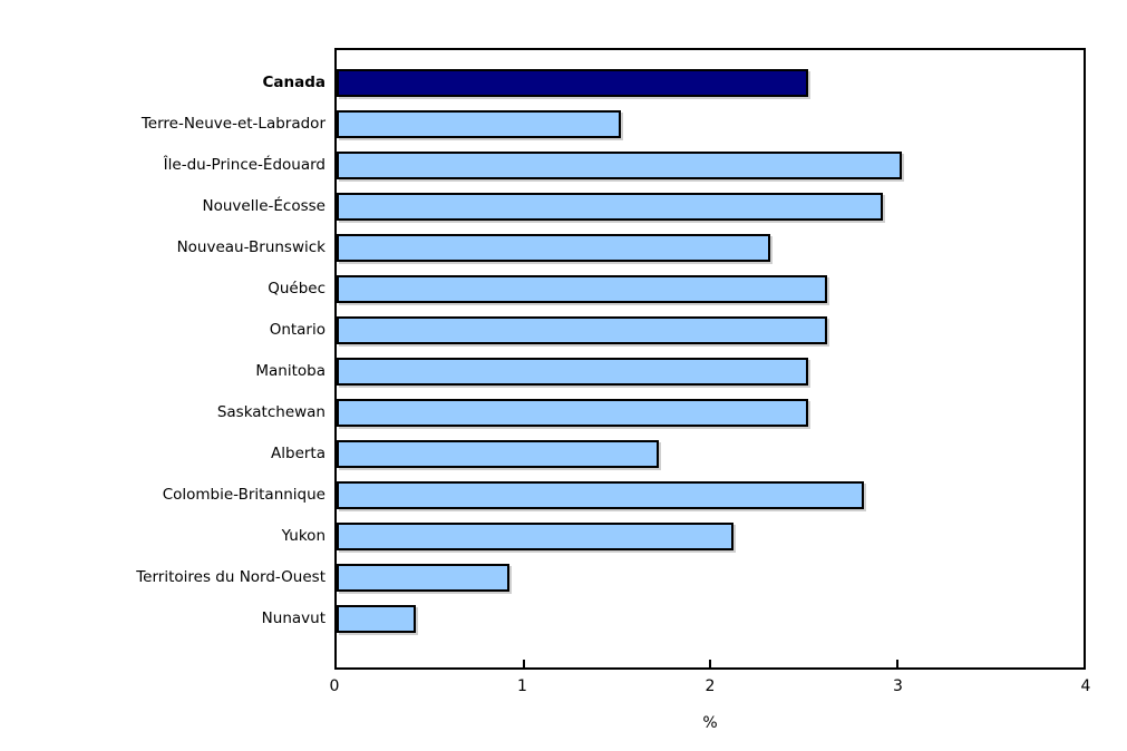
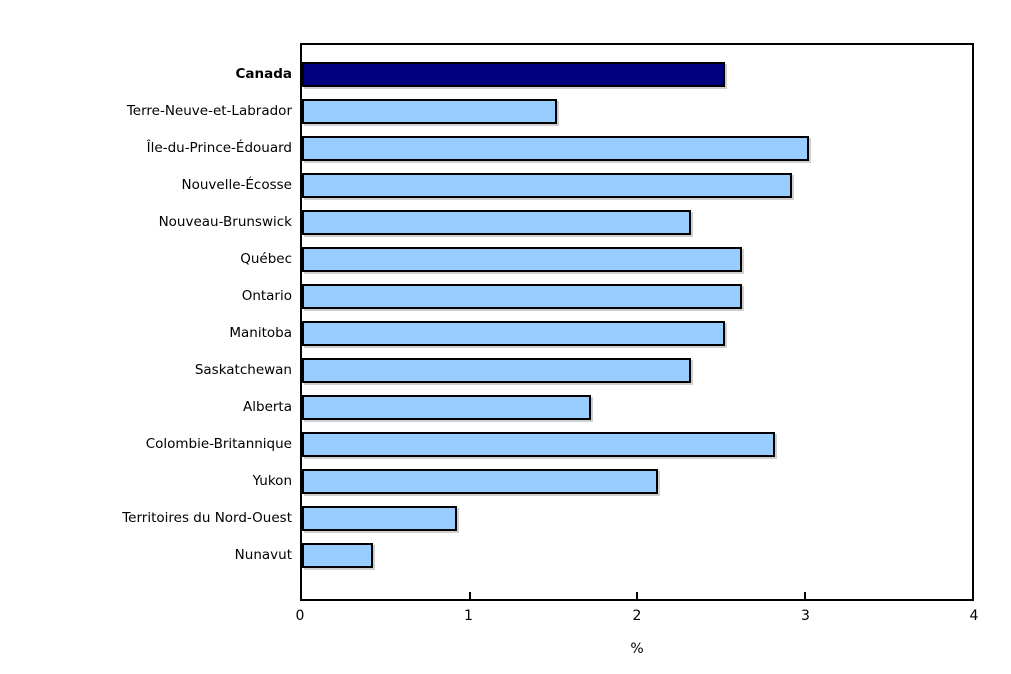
Saskatchewan: 2.5 -> 2.3
